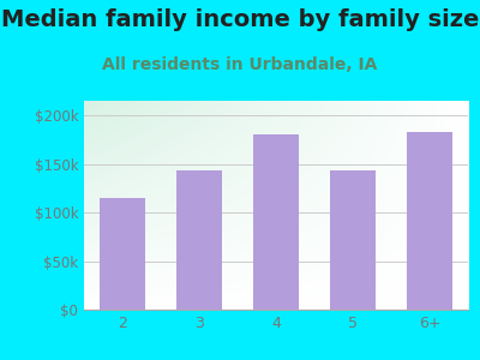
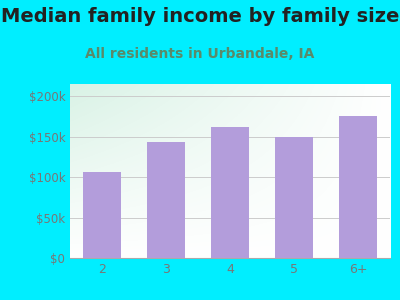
2: $115k -> $106k
4: $180k -> $162k
5: $143k -> $150k
6+: $183k -> $176k
